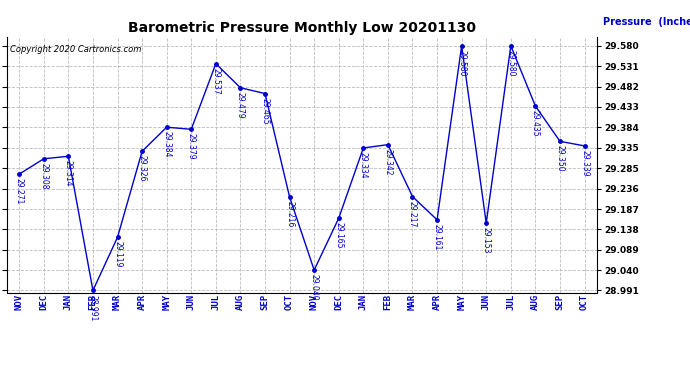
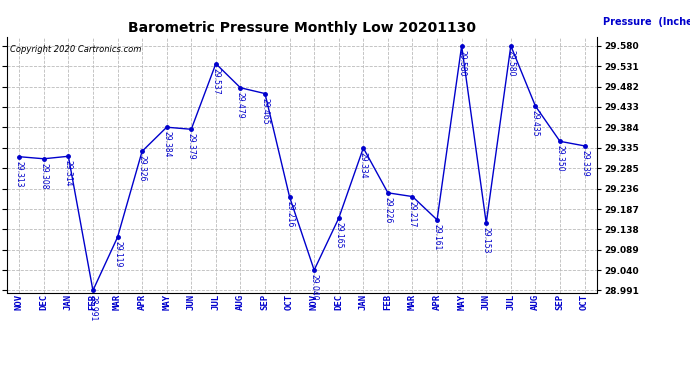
NOV: 29.271 -> 29.313
FEB: 29.342 -> 29.226
